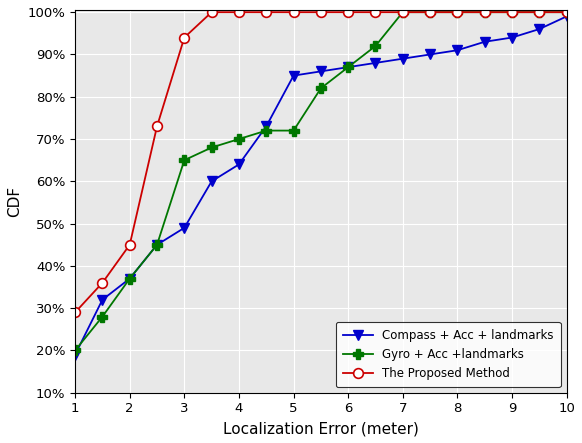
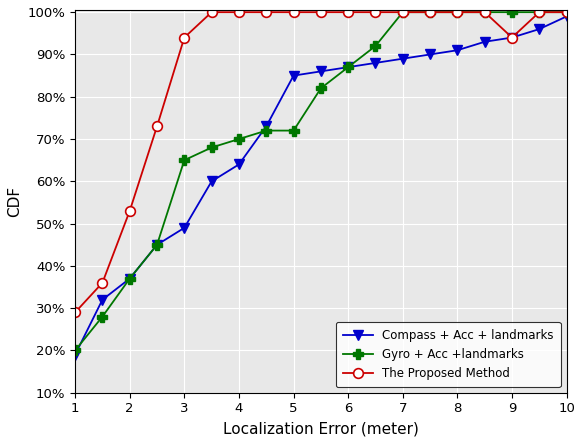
The Proposed Method/2: 45% -> 53%
The Proposed Method/9: 100% -> 94%
